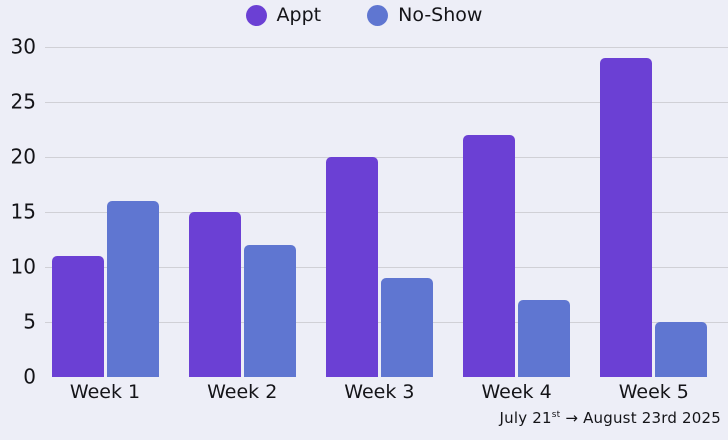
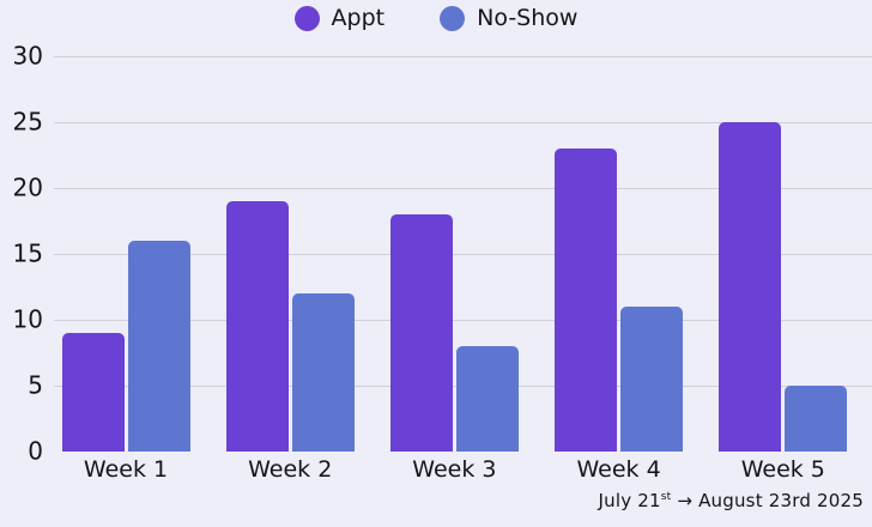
Appt/Week 1: 11 -> 9
Appt/Week 2: 15 -> 19
Appt/Week 3: 20 -> 18
No-Show/Week 3: 9 -> 8
Appt/Week 4: 22 -> 23
No-Show/Week 4: 7 -> 11
Appt/Week 5: 29 -> 25
